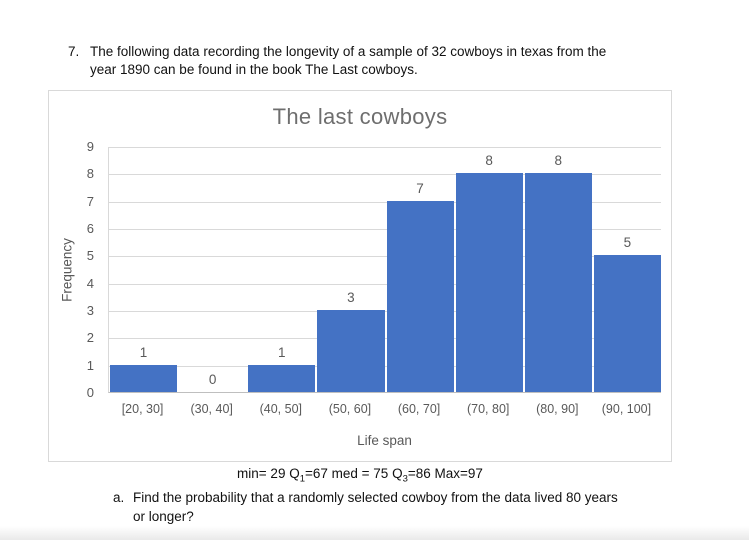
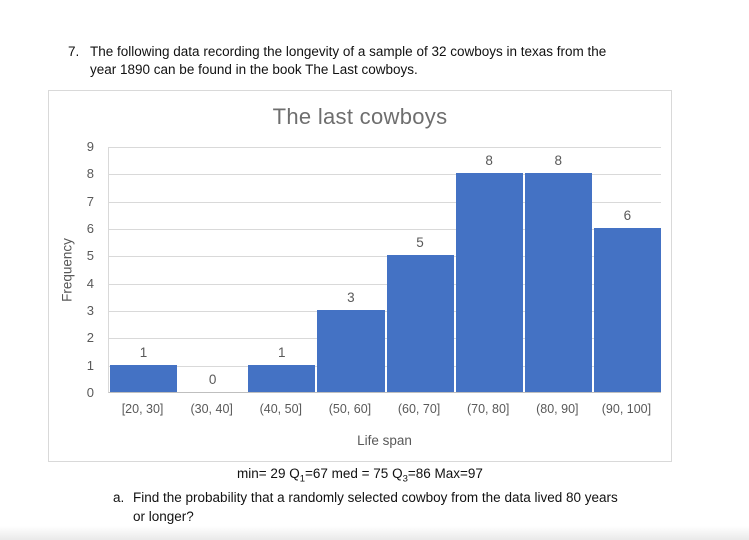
(60, 70]: 7 -> 5
(90, 100]: 5 -> 6
